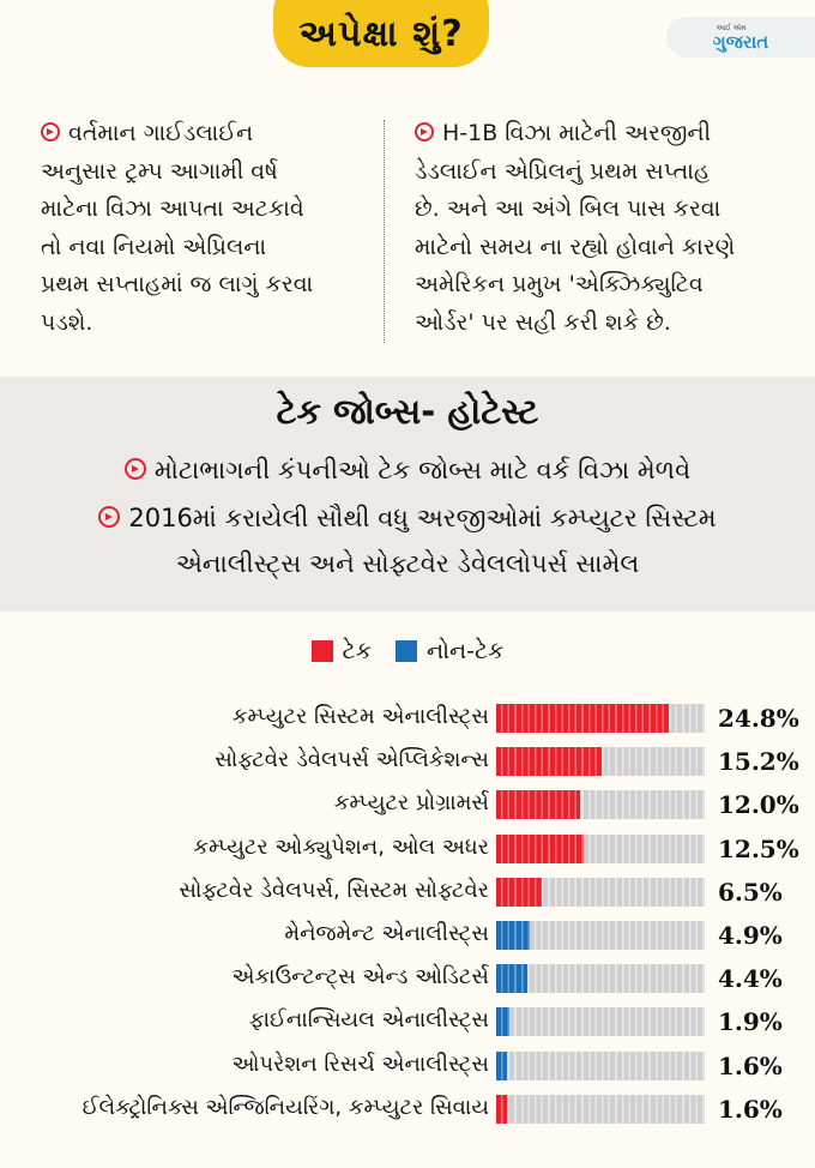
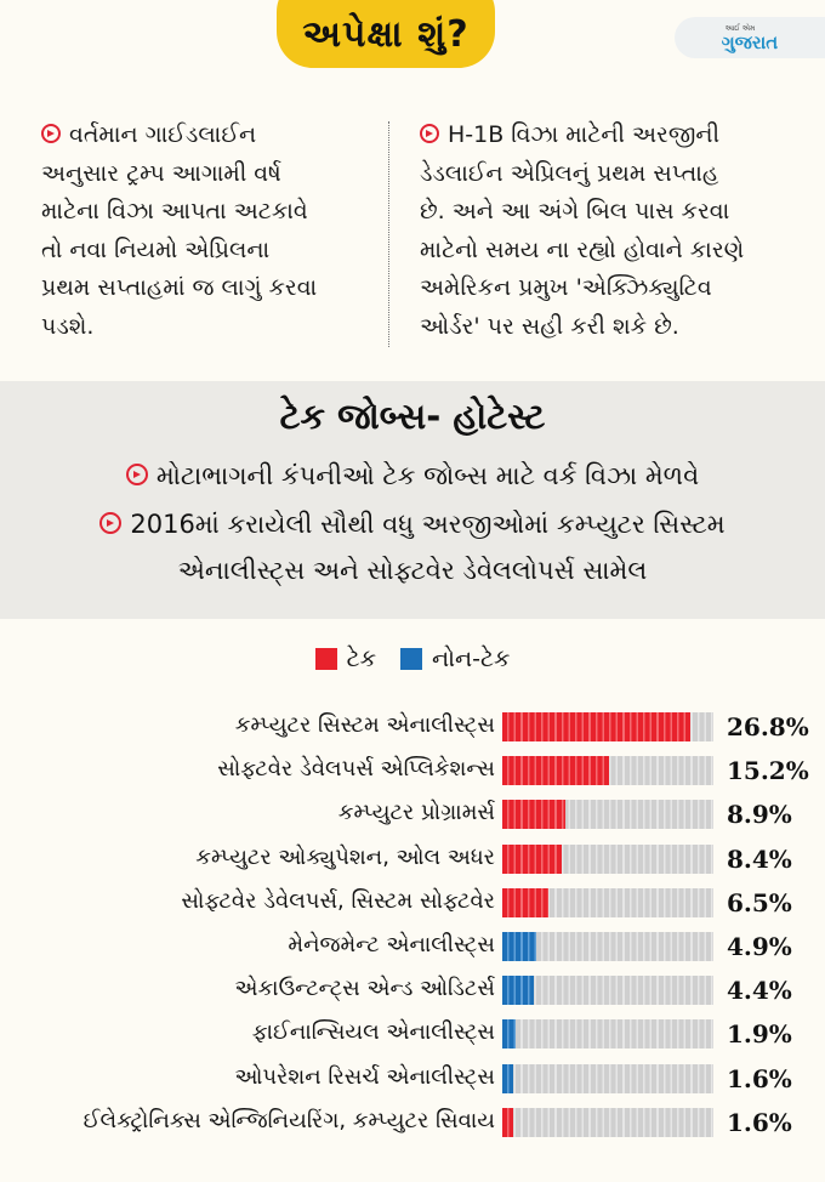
કમ્પ્યુટર સિસ્ટમ એનાલીસ્ટ્સ: 24.8% -> 26.8%
કમ્પ્યુટર પ્રોગ્રામર્સ: 12.0% -> 8.9%
કમ્પ્યુટર ઓક્યુપેશન, ઓલ અધર: 12.5% -> 8.4%
